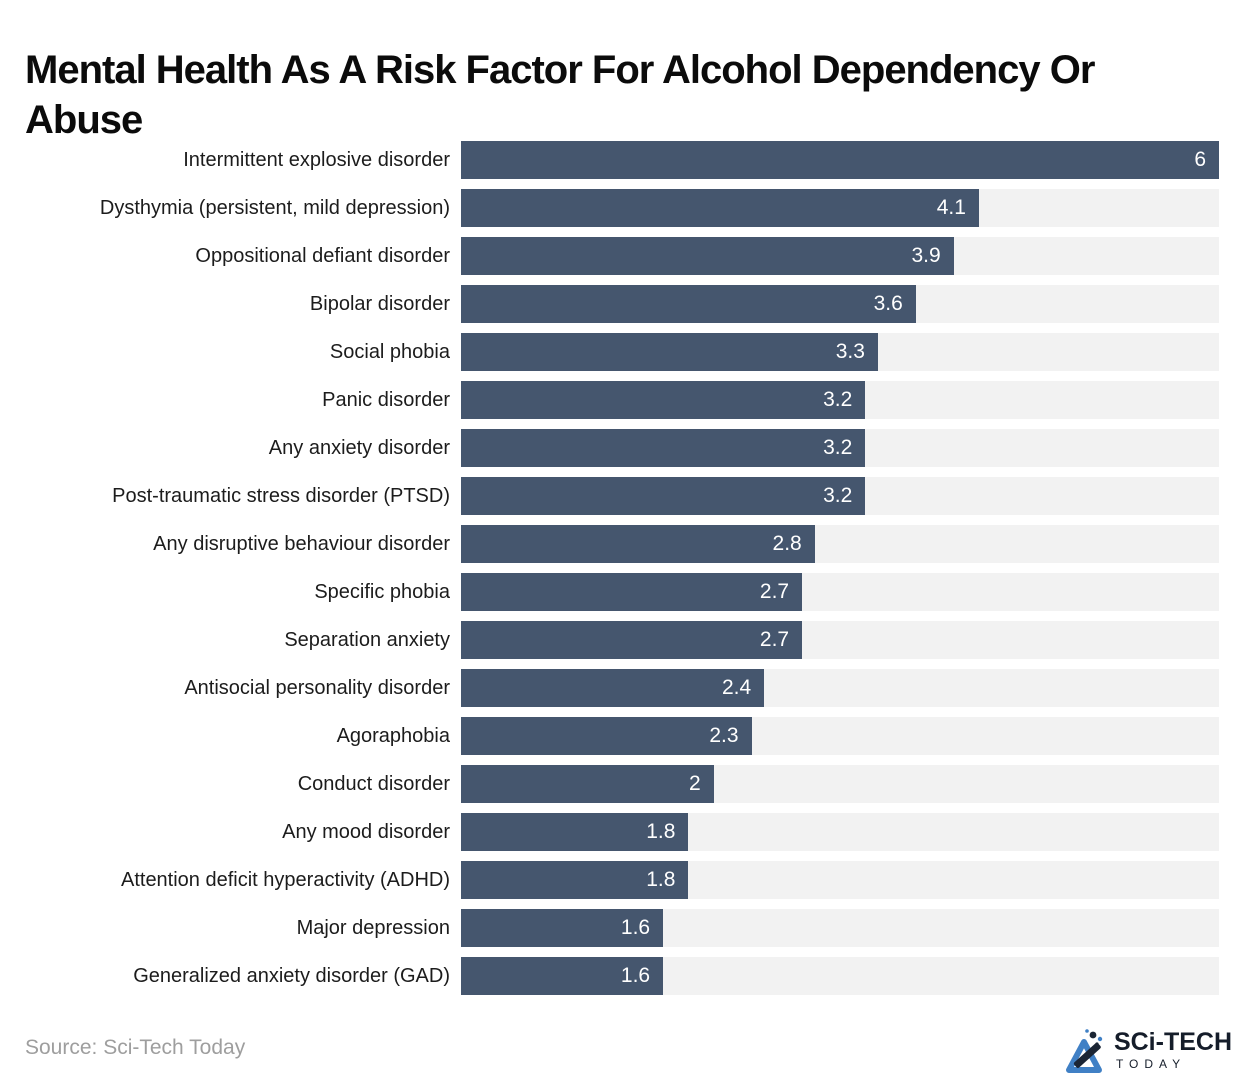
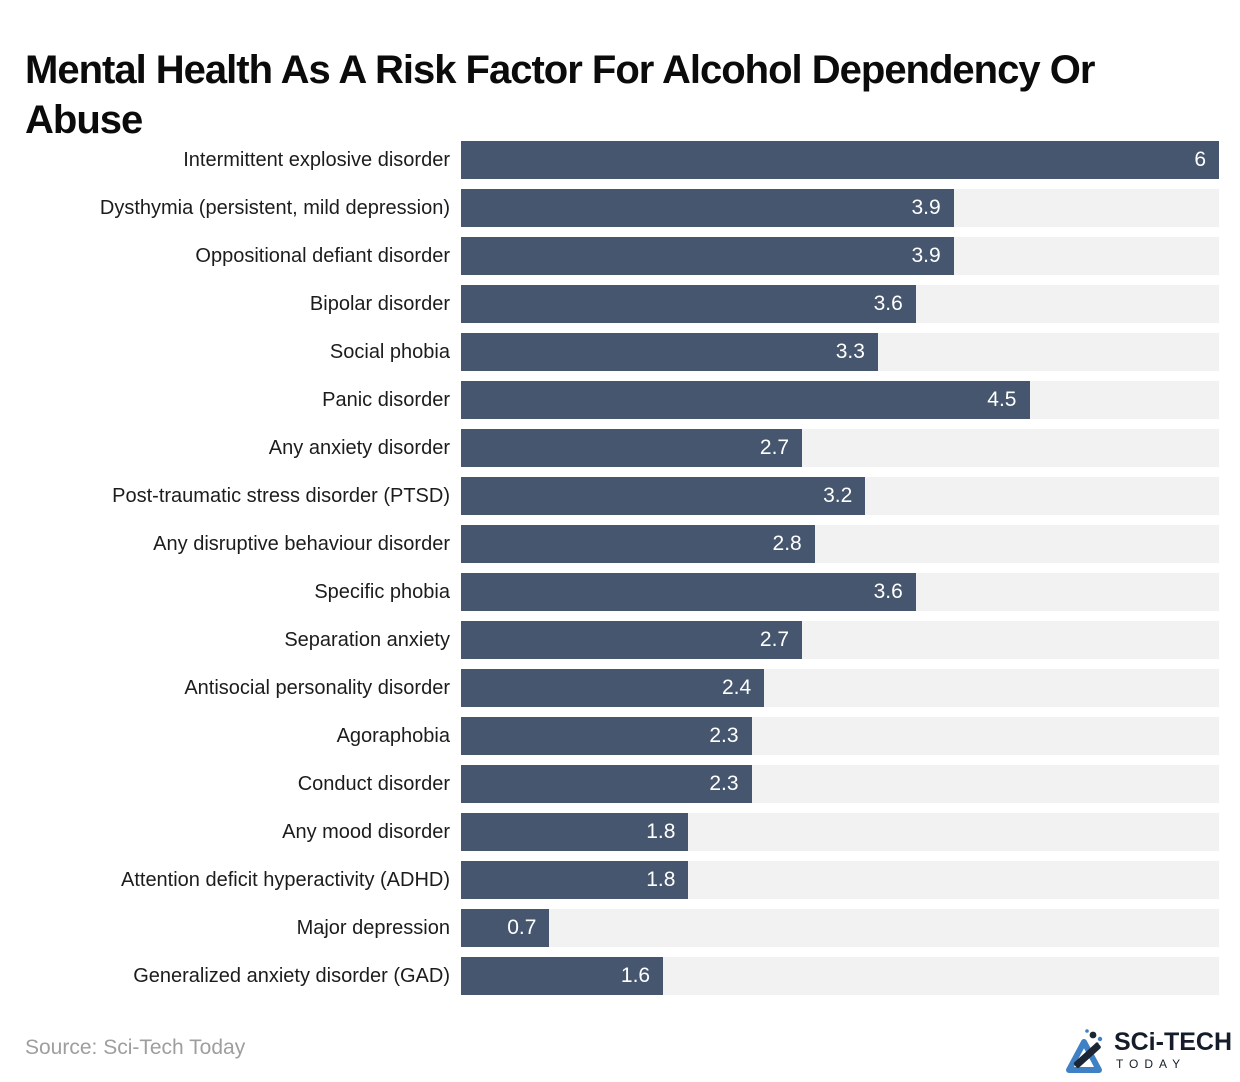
Dysthymia (persistent, mild depression): 4.1 -> 3.9
Panic disorder: 3.2 -> 4.5
Any anxiety disorder: 3.2 -> 2.7
Specific phobia: 2.7 -> 3.6
Conduct disorder: 2 -> 2.3
Major depression: 1.6 -> 0.7
